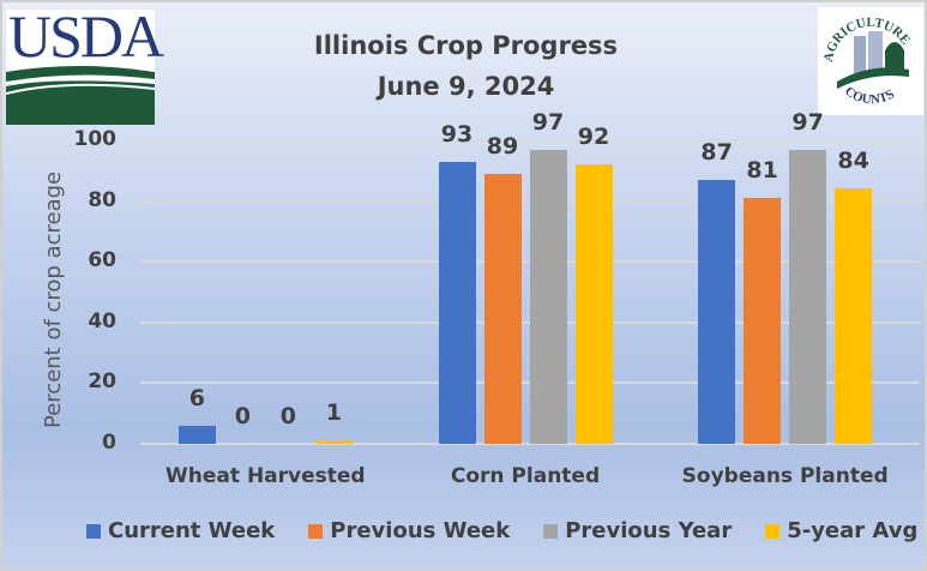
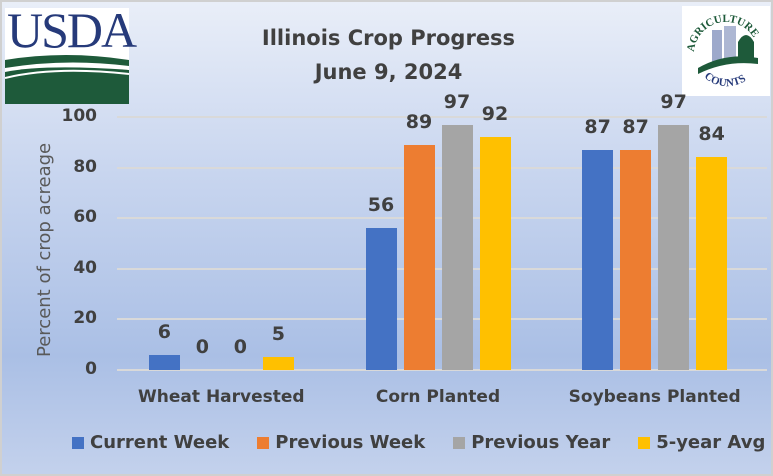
5-year Avg/Wheat Harvested: 1 -> 5
Current Week/Corn Planted: 93 -> 56
Previous Week/Soybeans Planted: 81 -> 87
